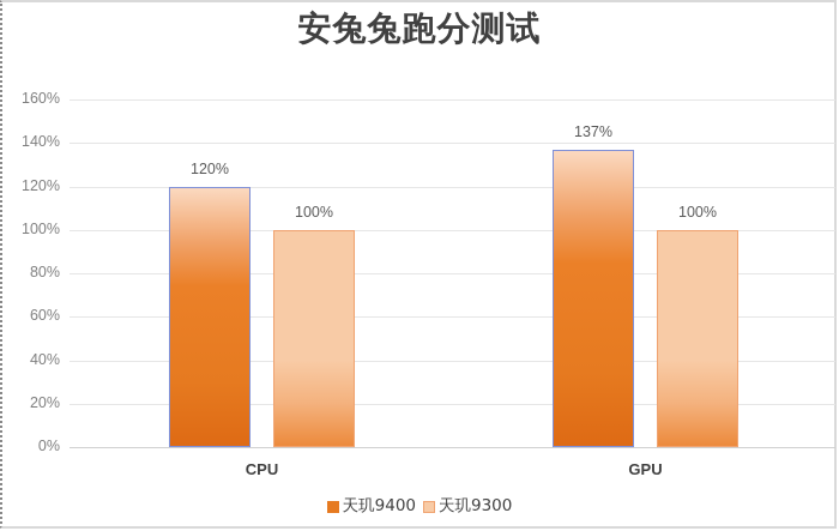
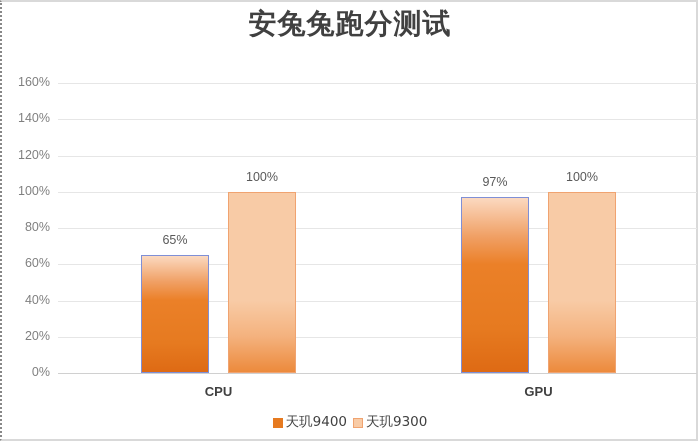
天玑9400/CPU: 120% -> 65%
天玑9400/GPU: 137% -> 97%
